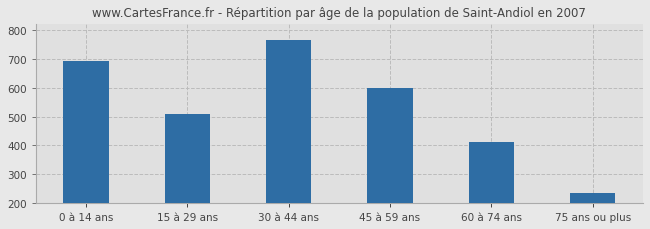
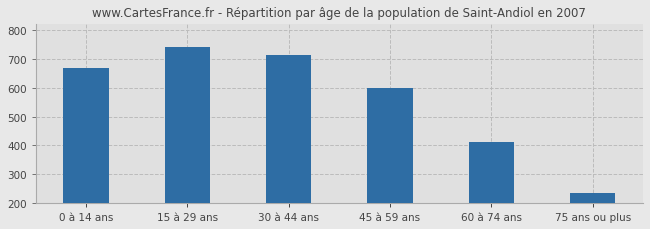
0 à 14 ans: 692 -> 670
15 à 29 ans: 508 -> 740
30 à 44 ans: 765 -> 715
